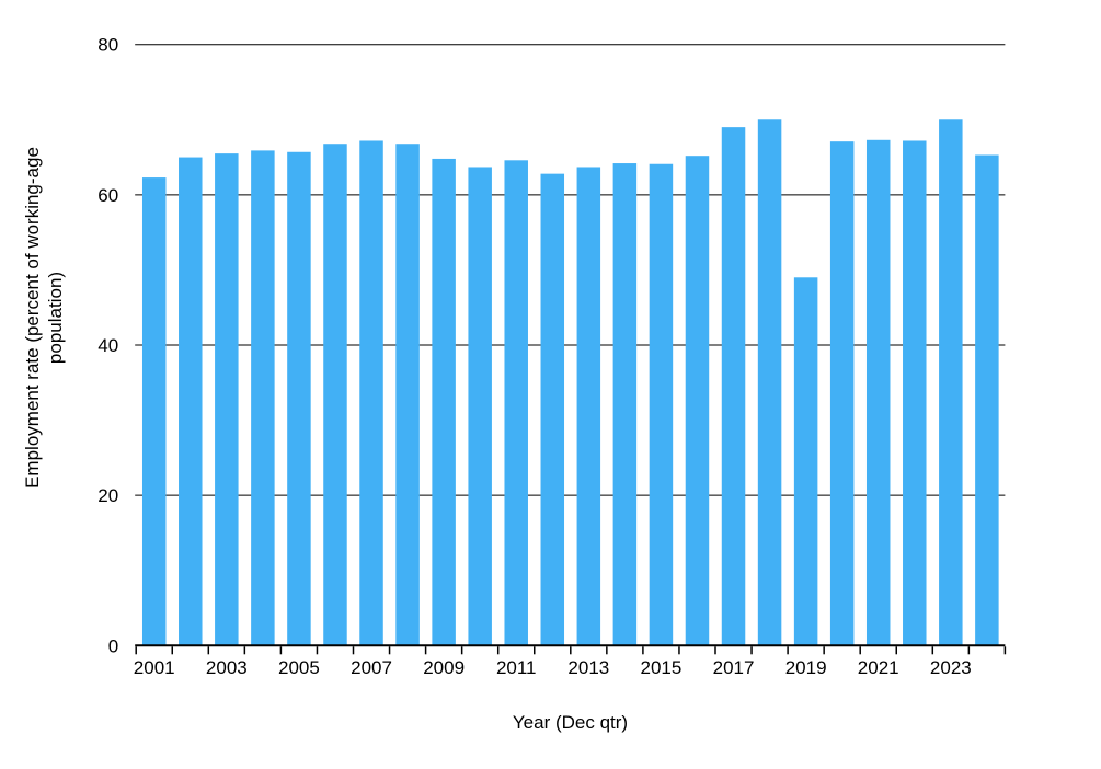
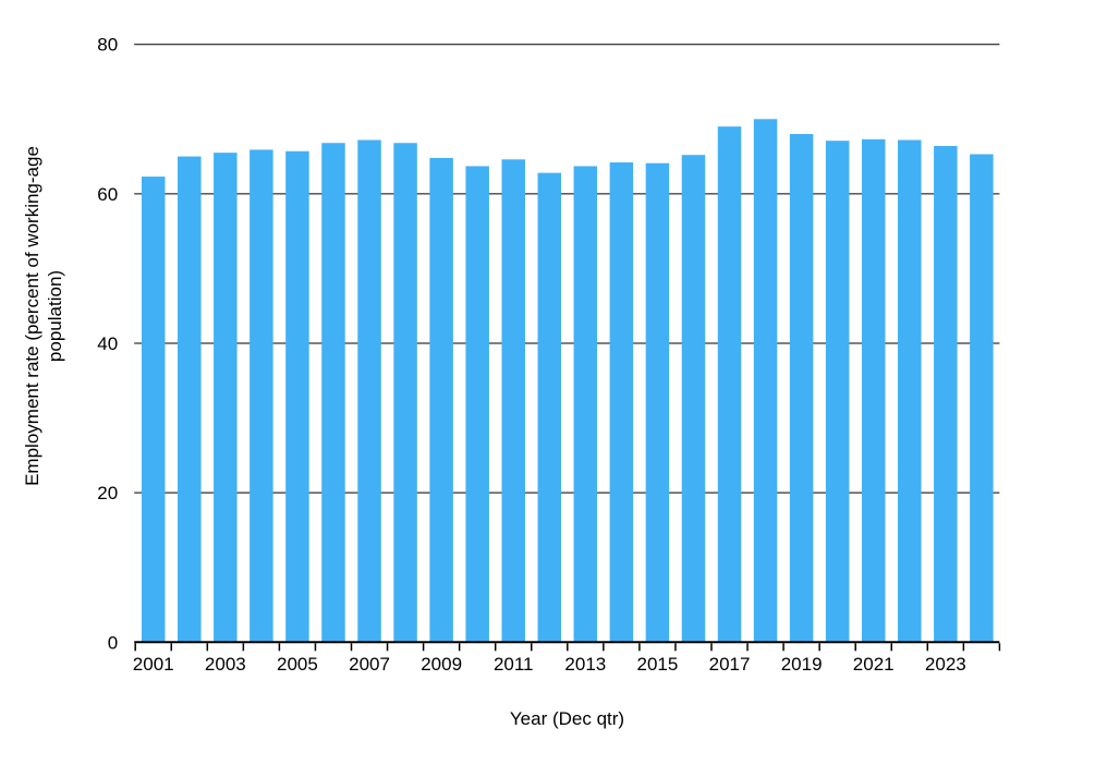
2019: 49 -> 68
2023: 70 -> 66
